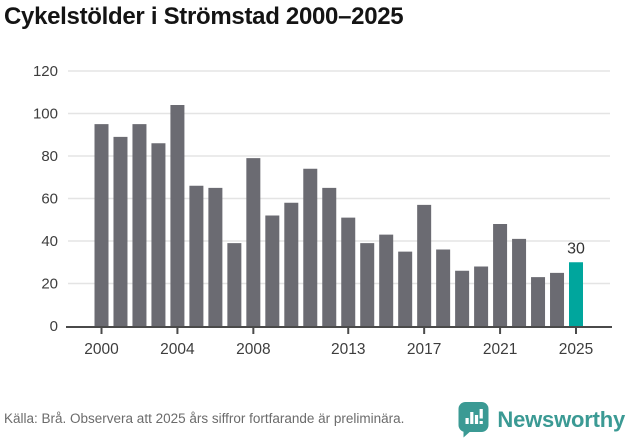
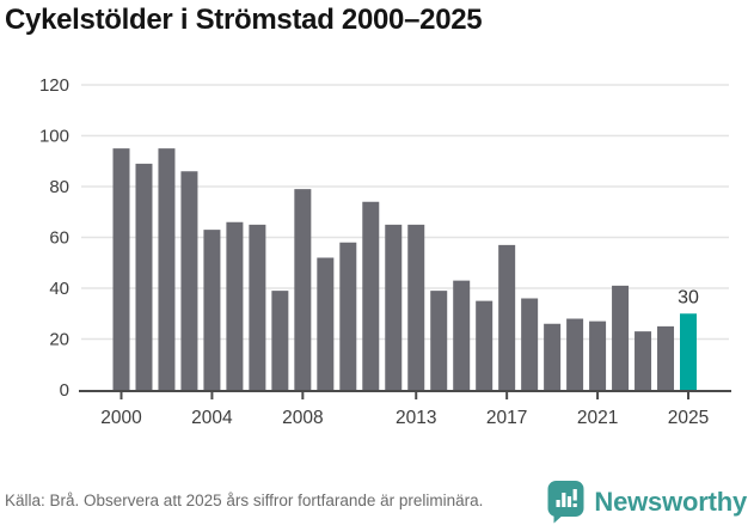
2004: 104 -> 63
2013: 51 -> 65
2021: 48 -> 27
